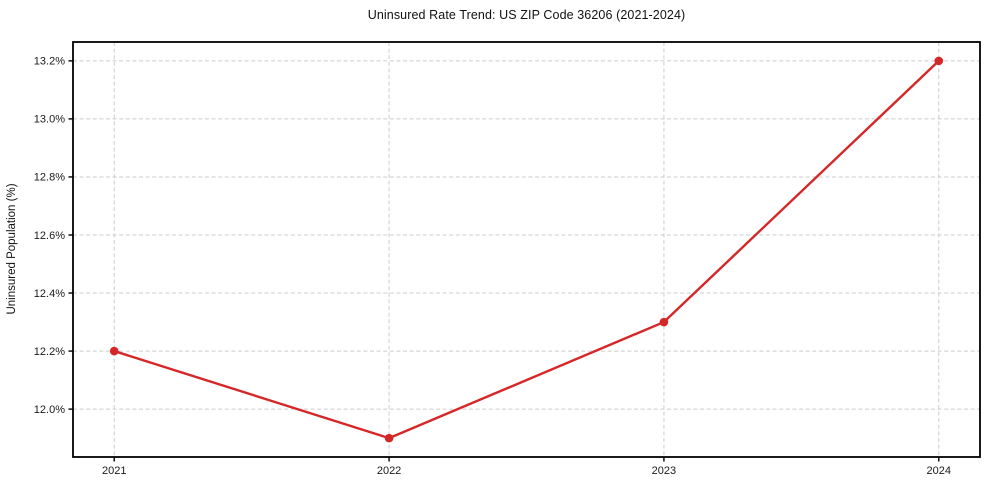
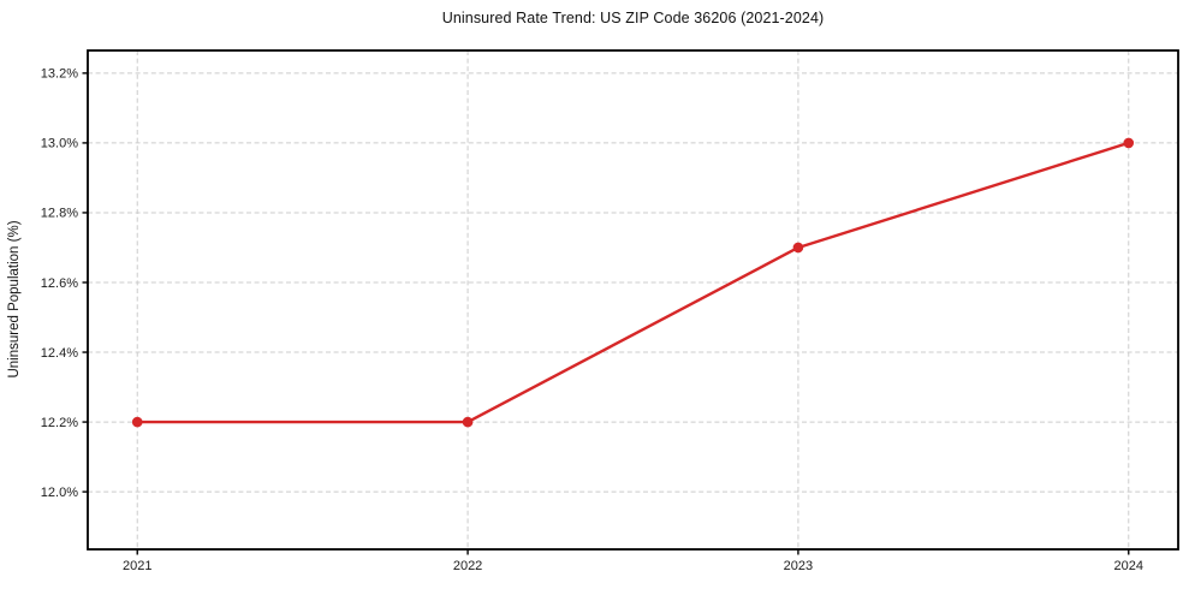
2022: 11.9% -> 12.2%
2023: 12.3% -> 12.7%
2024: 13.2% -> 13.0%
